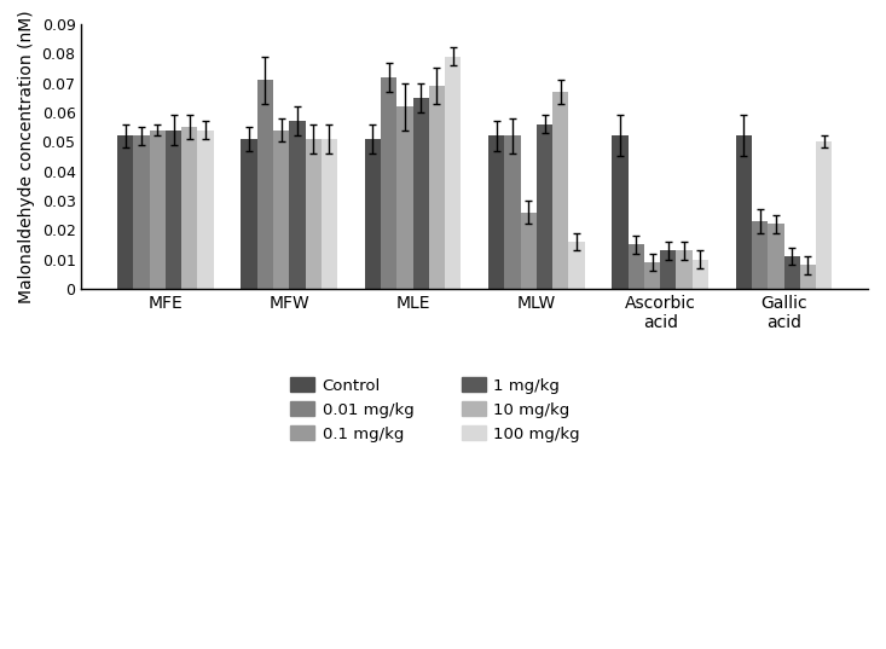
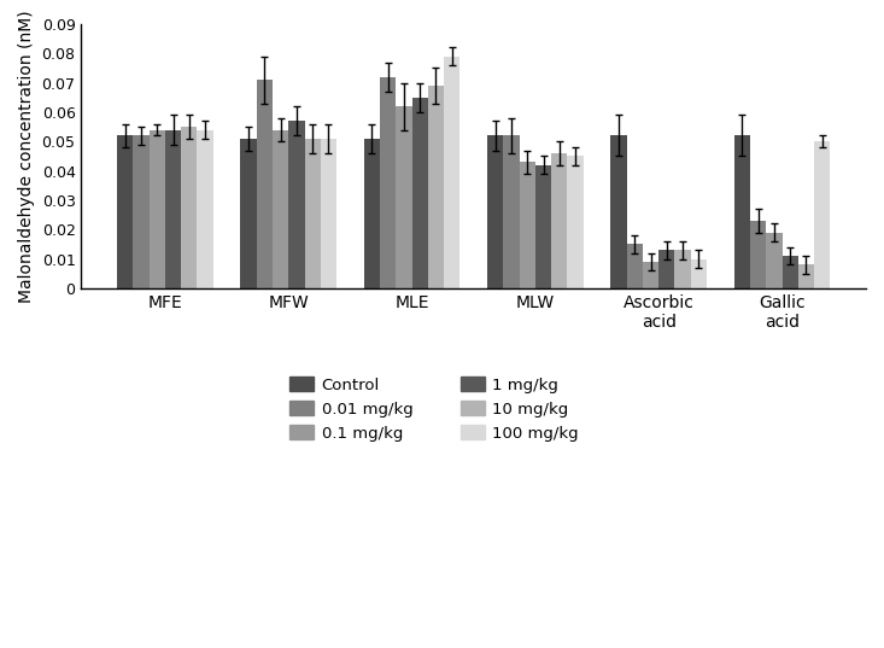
0.1 mg/kg/MLW: 0.026 -> 0.043
1 mg/kg/MLW: 0.056 -> 0.042
10 mg/kg/MLW: 0.067 -> 0.046
100 mg/kg/MLW: 0.016 -> 0.045
0.1 mg/kg/Gallic acid: 0.022 -> 0.019
